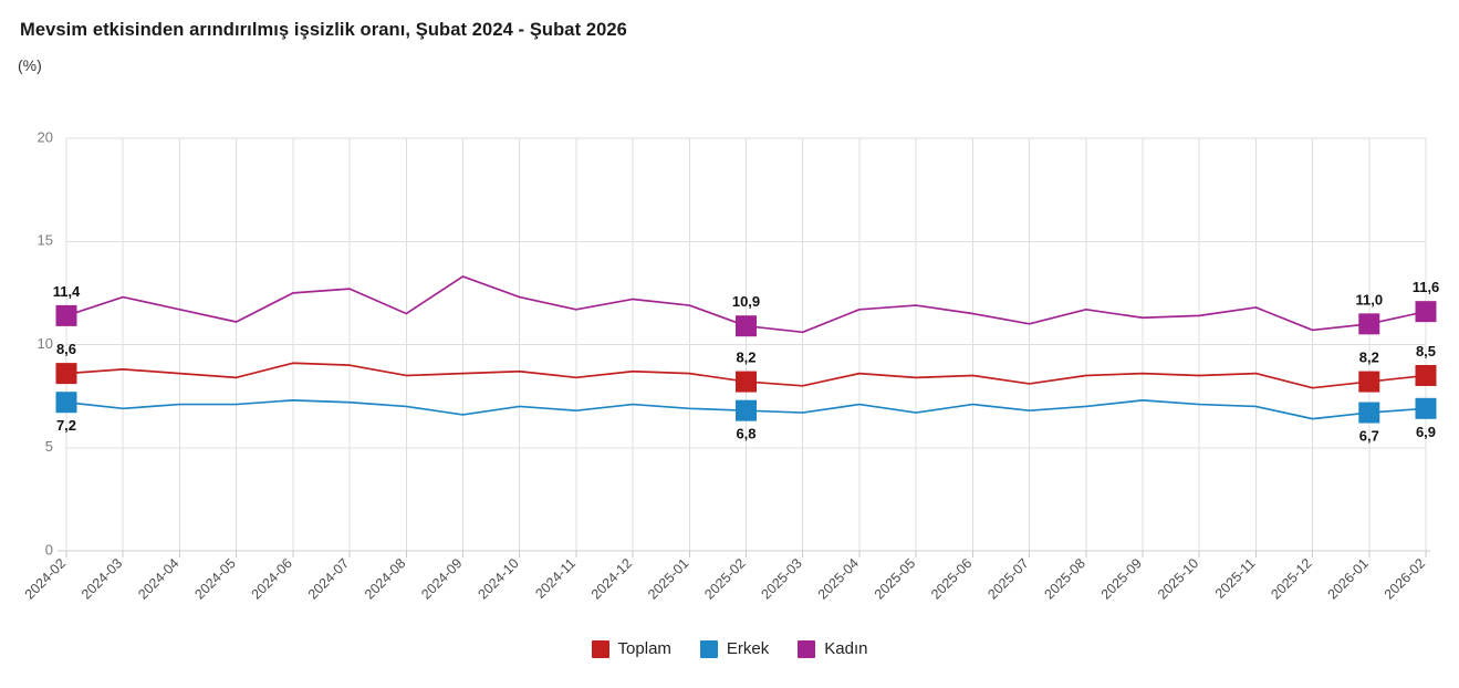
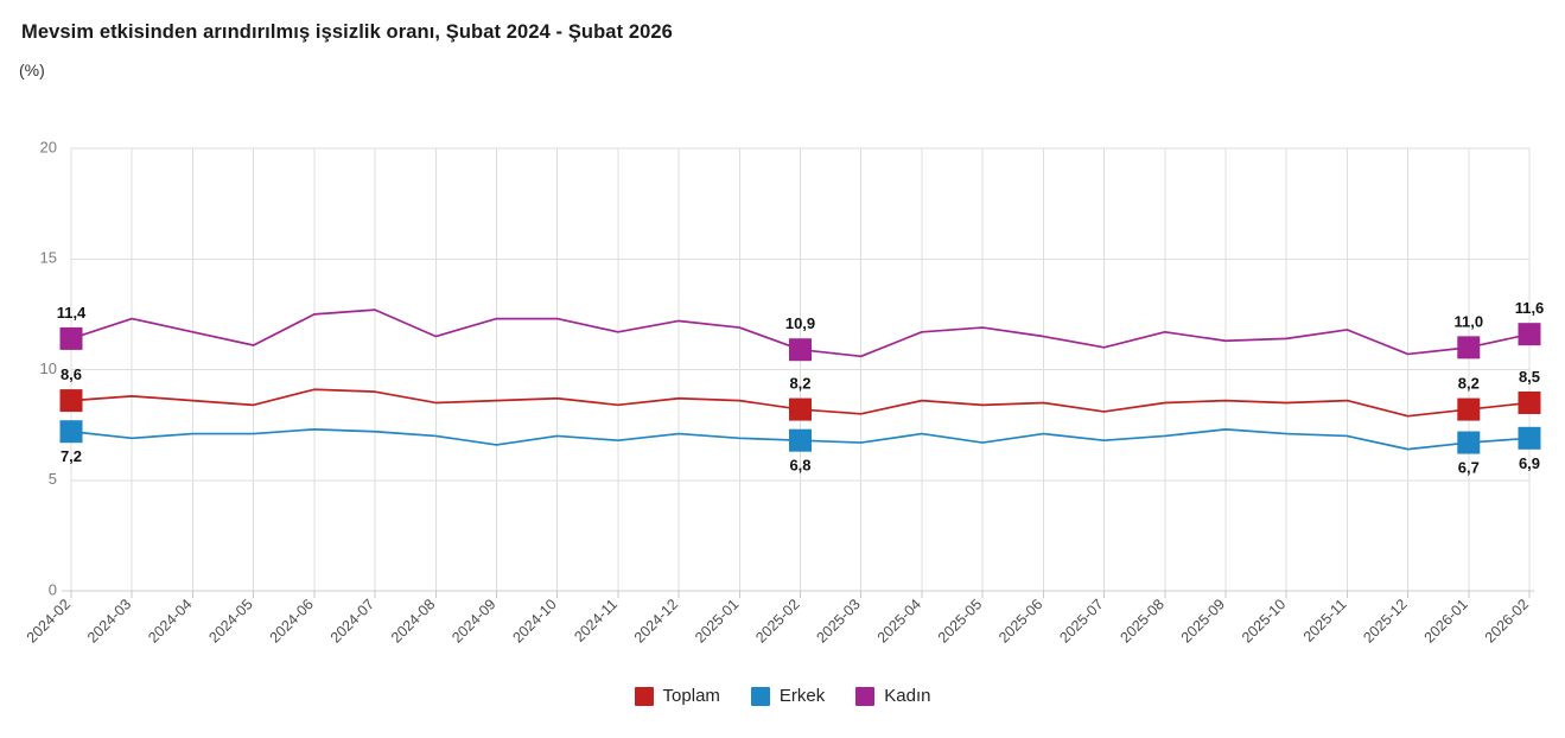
Kadın/2024-09: 13.3 -> 12.3
